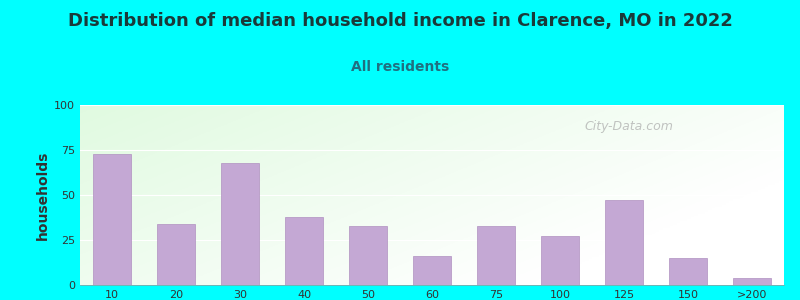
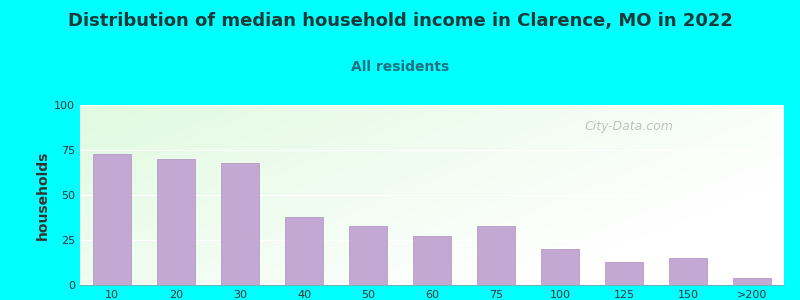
20: 34 -> 70
60: 16 -> 27
100: 27 -> 20
125: 47 -> 13
